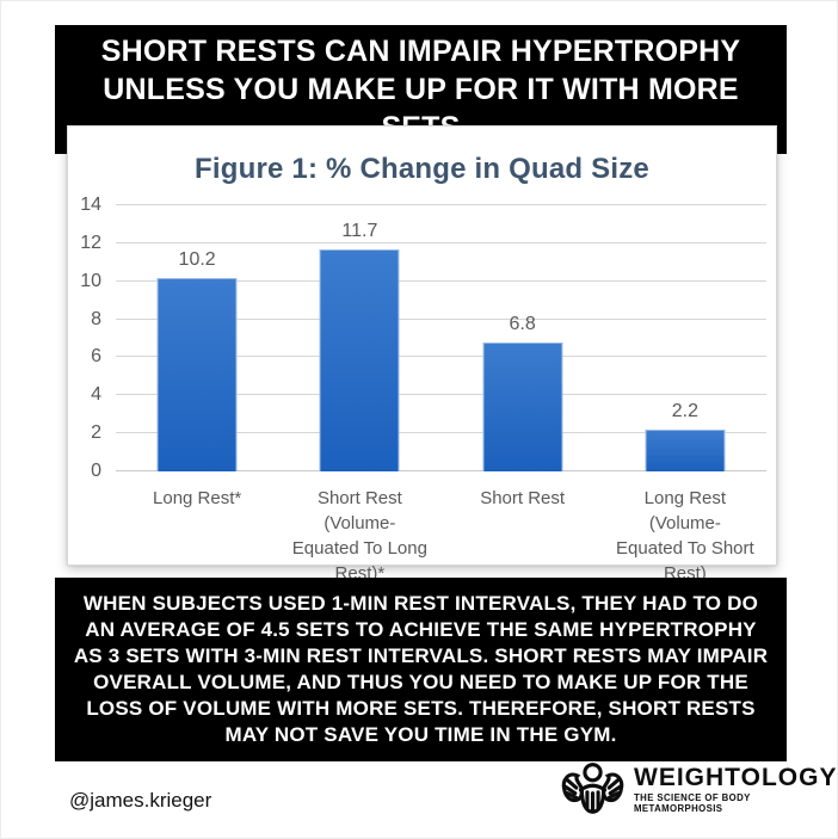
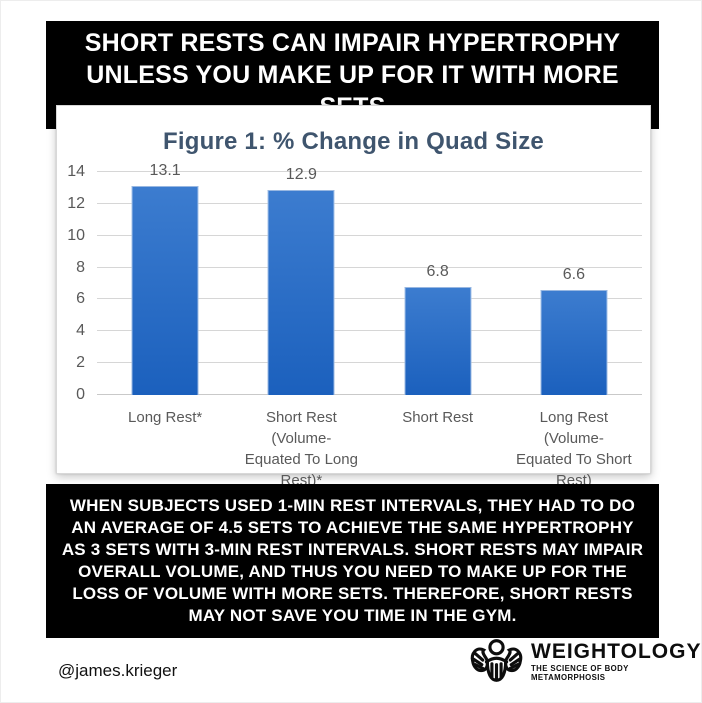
Long Rest*: 10.2 -> 13.1
Short Rest (Volume-Equated To Long Rest)*: 11.7 -> 12.9
Long Rest (Volume-Equated To Short Rest): 2.2 -> 6.6
